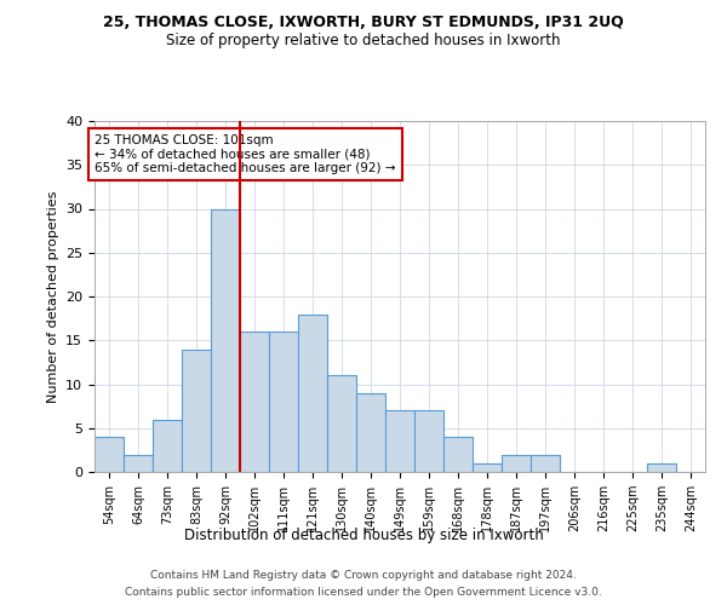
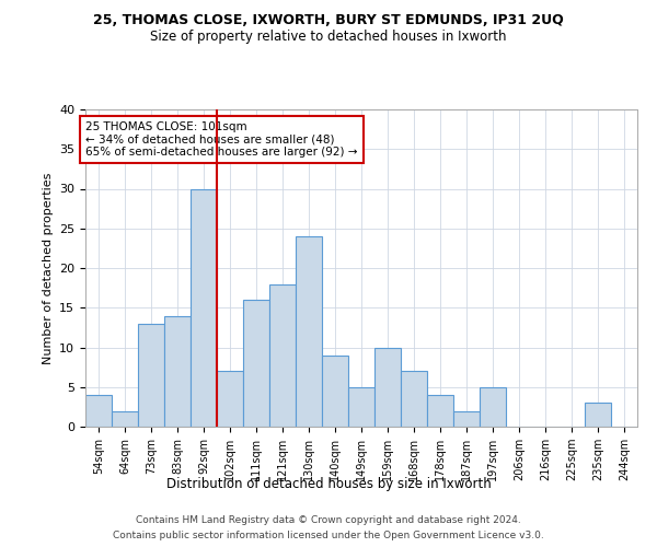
73sqm: 6 -> 13
102sqm: 16 -> 7
130sqm: 11 -> 24
149sqm: 7 -> 5
159sqm: 7 -> 10
168sqm: 4 -> 7
178sqm: 1 -> 4
197sqm: 2 -> 5
235sqm: 1 -> 3
